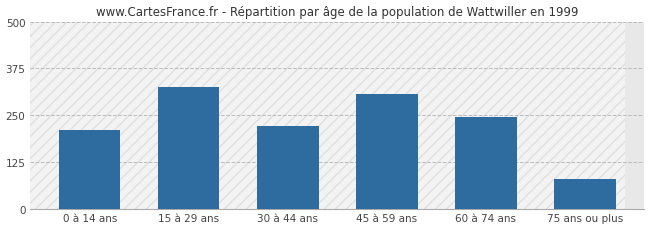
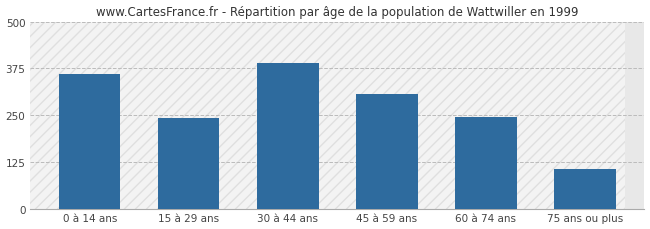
0 à 14 ans: 210 -> 360
15 à 29 ans: 325 -> 243
30 à 44 ans: 220 -> 390
75 ans ou plus: 80 -> 105
